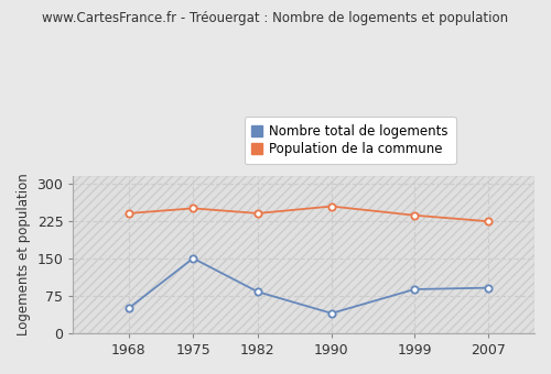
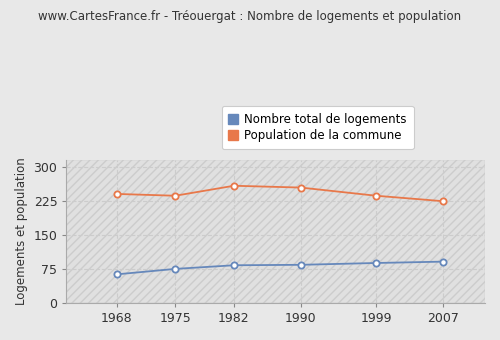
Nombre total de logements/1968: 50 -> 63
Nombre total de logements/1975: 150 -> 75
Population de la commune/1975: 250 -> 236
Population de la commune/1982: 240 -> 258
Nombre total de logements/1990: 40 -> 84
